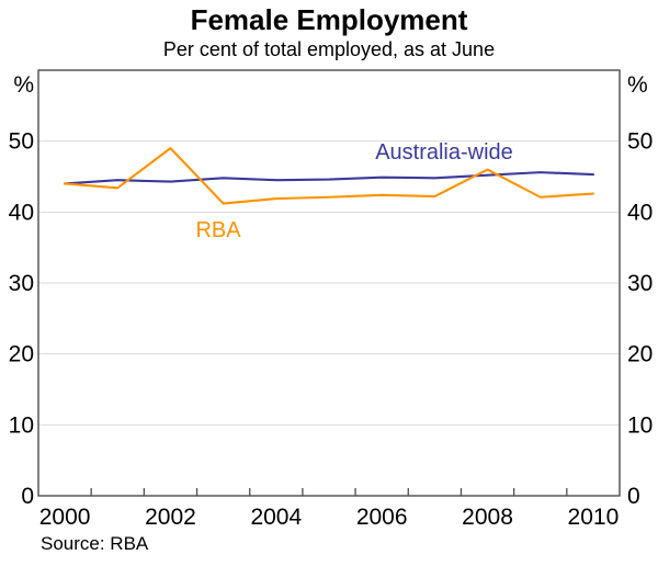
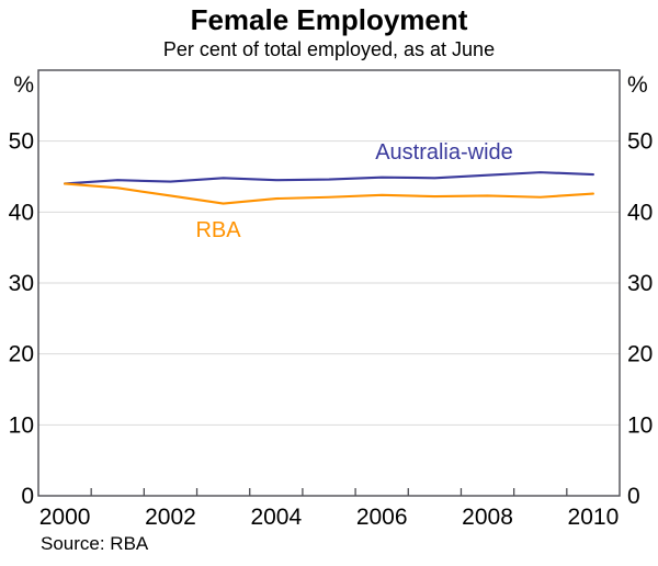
RBA/2002: 49 -> 42
RBA/2008: 46 -> 42
